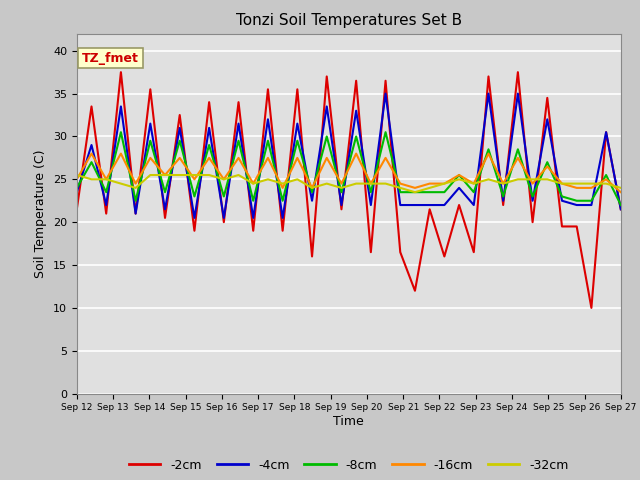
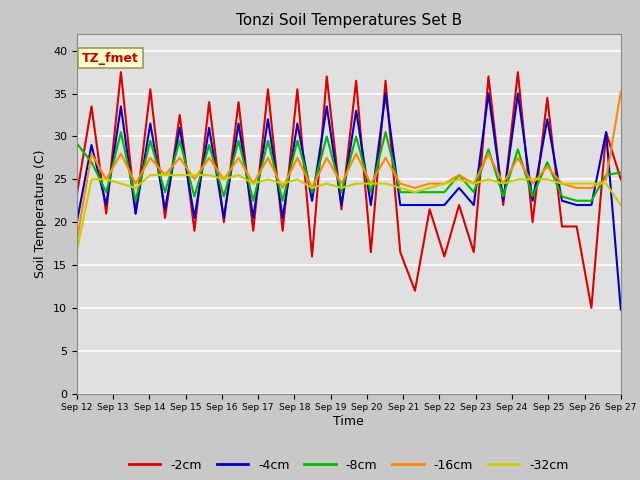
-2cm/Sep 12: 21.5 -> 23.2
-4cm/Sep 12: 23.5 -> 20.0
-8cm/Sep 12: 24.0 -> 29.2
-16cm/Sep 12: 25.0 -> 17.8
-32cm/Sep 12: 25.5 -> 16.6
-2cm/Sep 27: 21.5 -> 25.0
-4cm/Sep 27: 21.5 -> 9.8
-8cm/Sep 27: 22.0 -> 25.8
-16cm/Sep 27: 23.5 -> 35.2
-32cm/Sep 27: 24.0 -> 22.0
